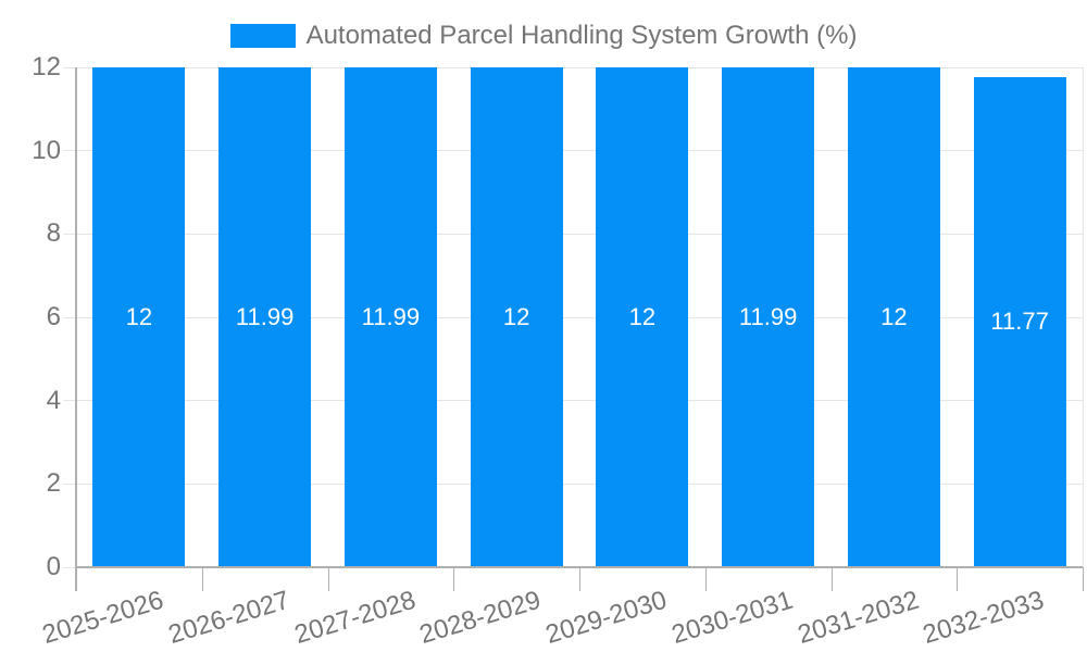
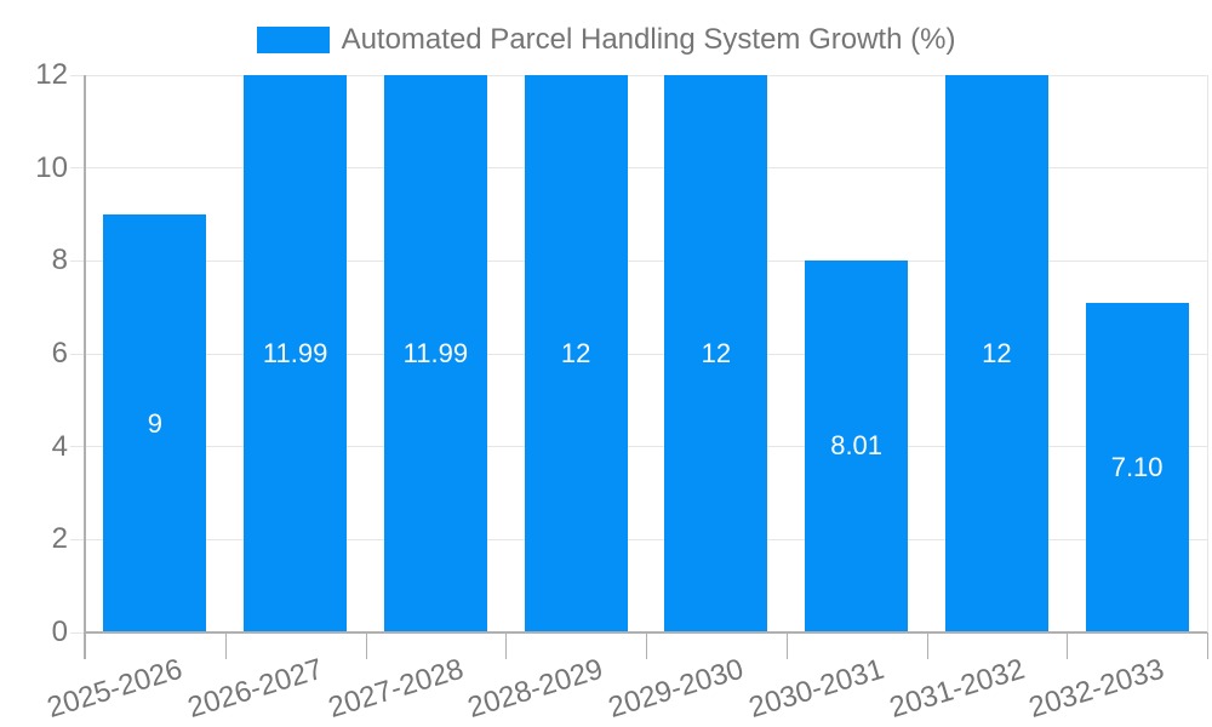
2025-2026: 12 -> 9
2030-2031: 11.99 -> 8.01
2032-2033: 11.77 -> 7.10
